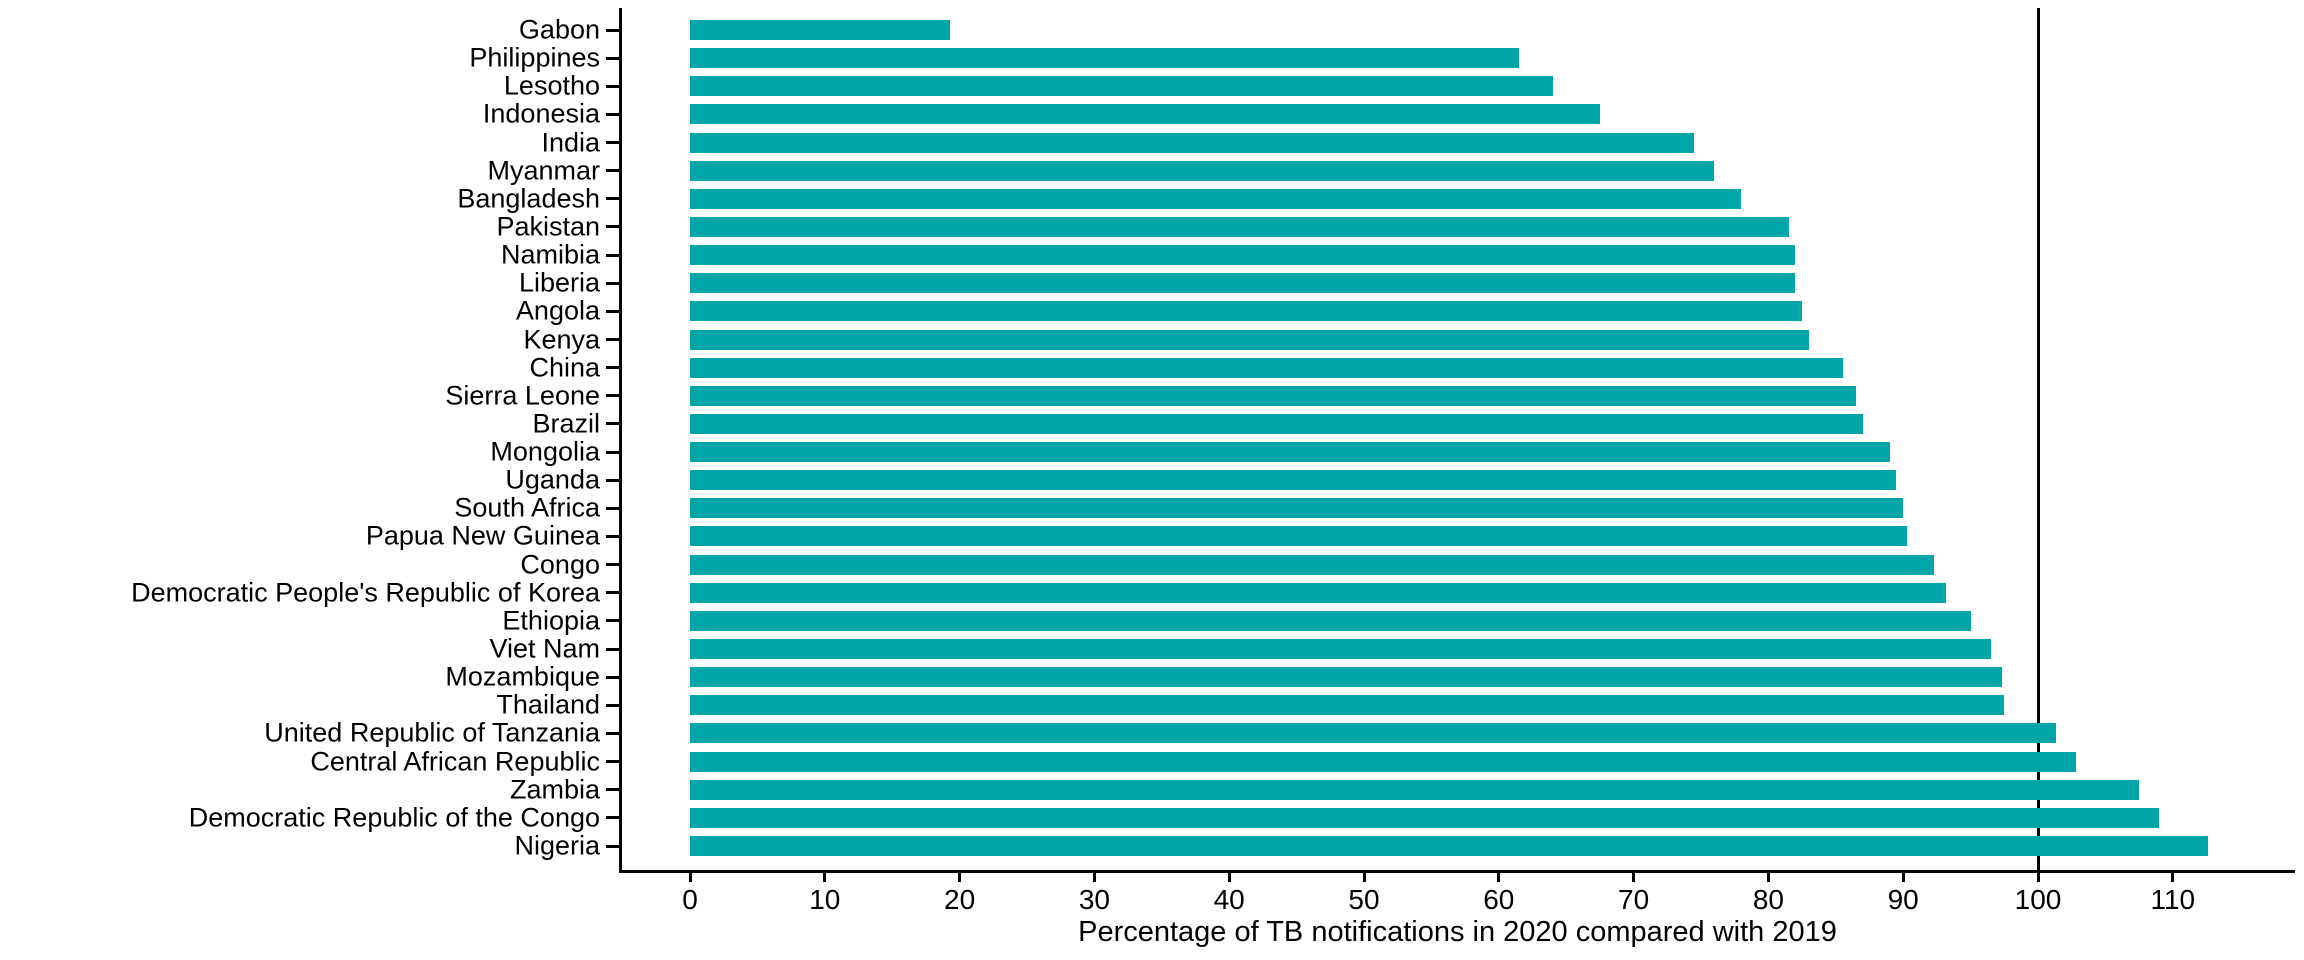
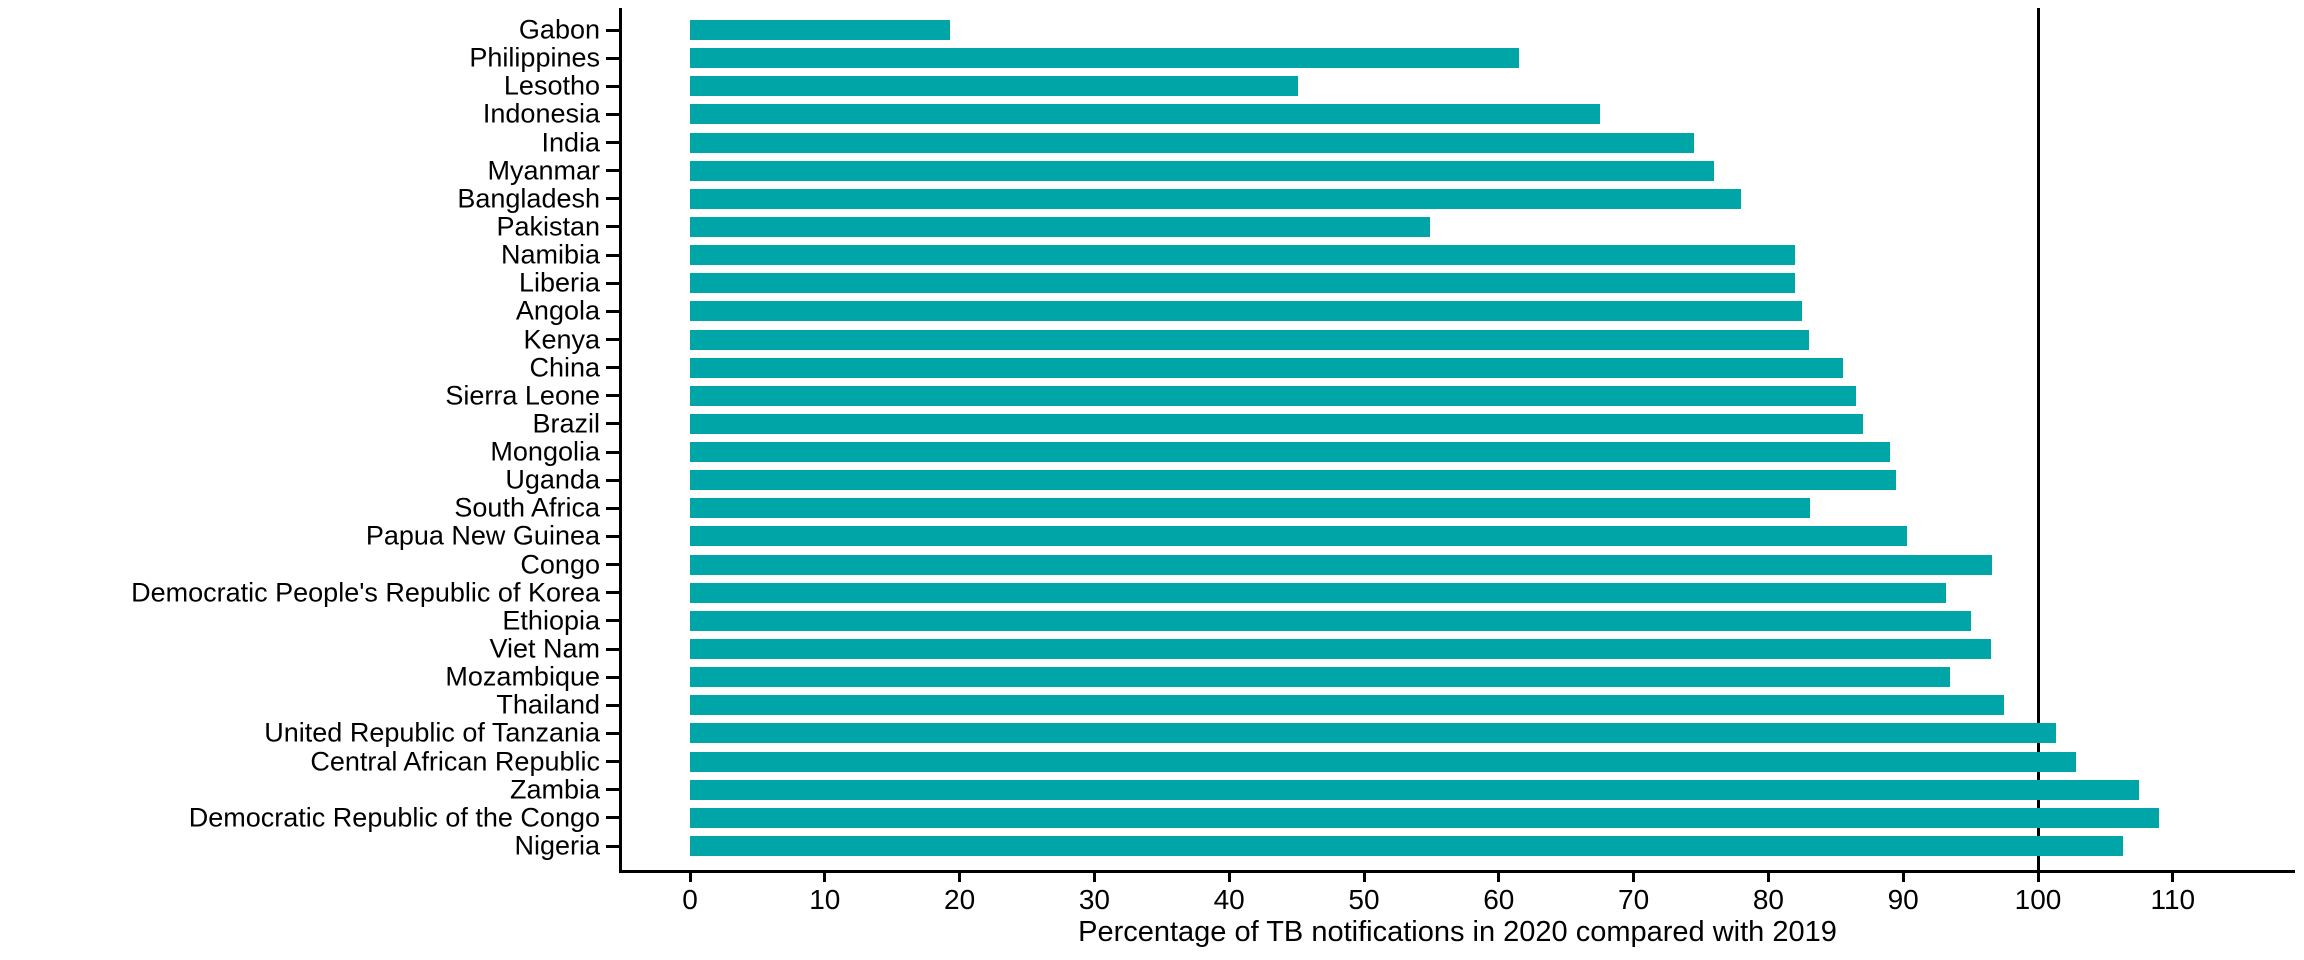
Lesotho: 64.0 -> 45.1
Pakistan: 81.5 -> 54.9
South Africa: 90.0 -> 83.1
Congo: 92.3 -> 96.6
Mozambique: 97.3 -> 93.5
Nigeria: 112.6 -> 106.3
